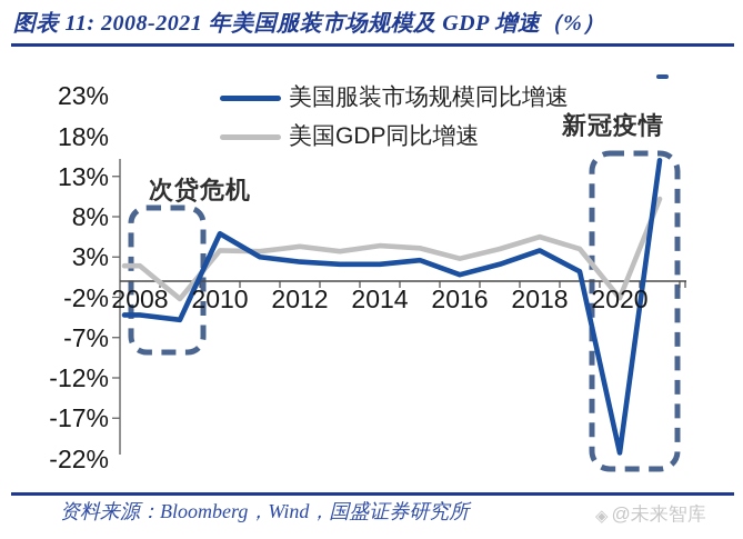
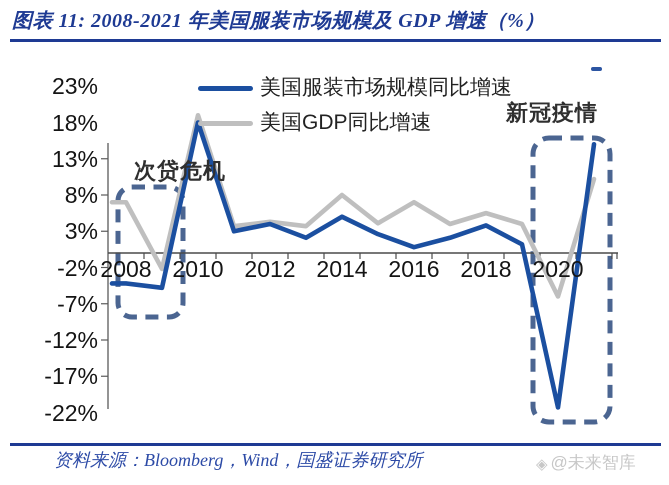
美国GDP同比增速/2008: 2% -> 7%
美国服装市场规模同比增速/2010: 6% -> 18%
美国GDP同比增速/2010: 4% -> 19%
美国服装市场规模同比增速/2012: 2% -> 4%
美国服装市场规模同比增速/2014: 2% -> 5%
美国GDP同比增速/2014: 4% -> 8%
美国GDP同比增速/2016: 3% -> 7%
美国GDP同比增速/2020: -2% -> -6%
